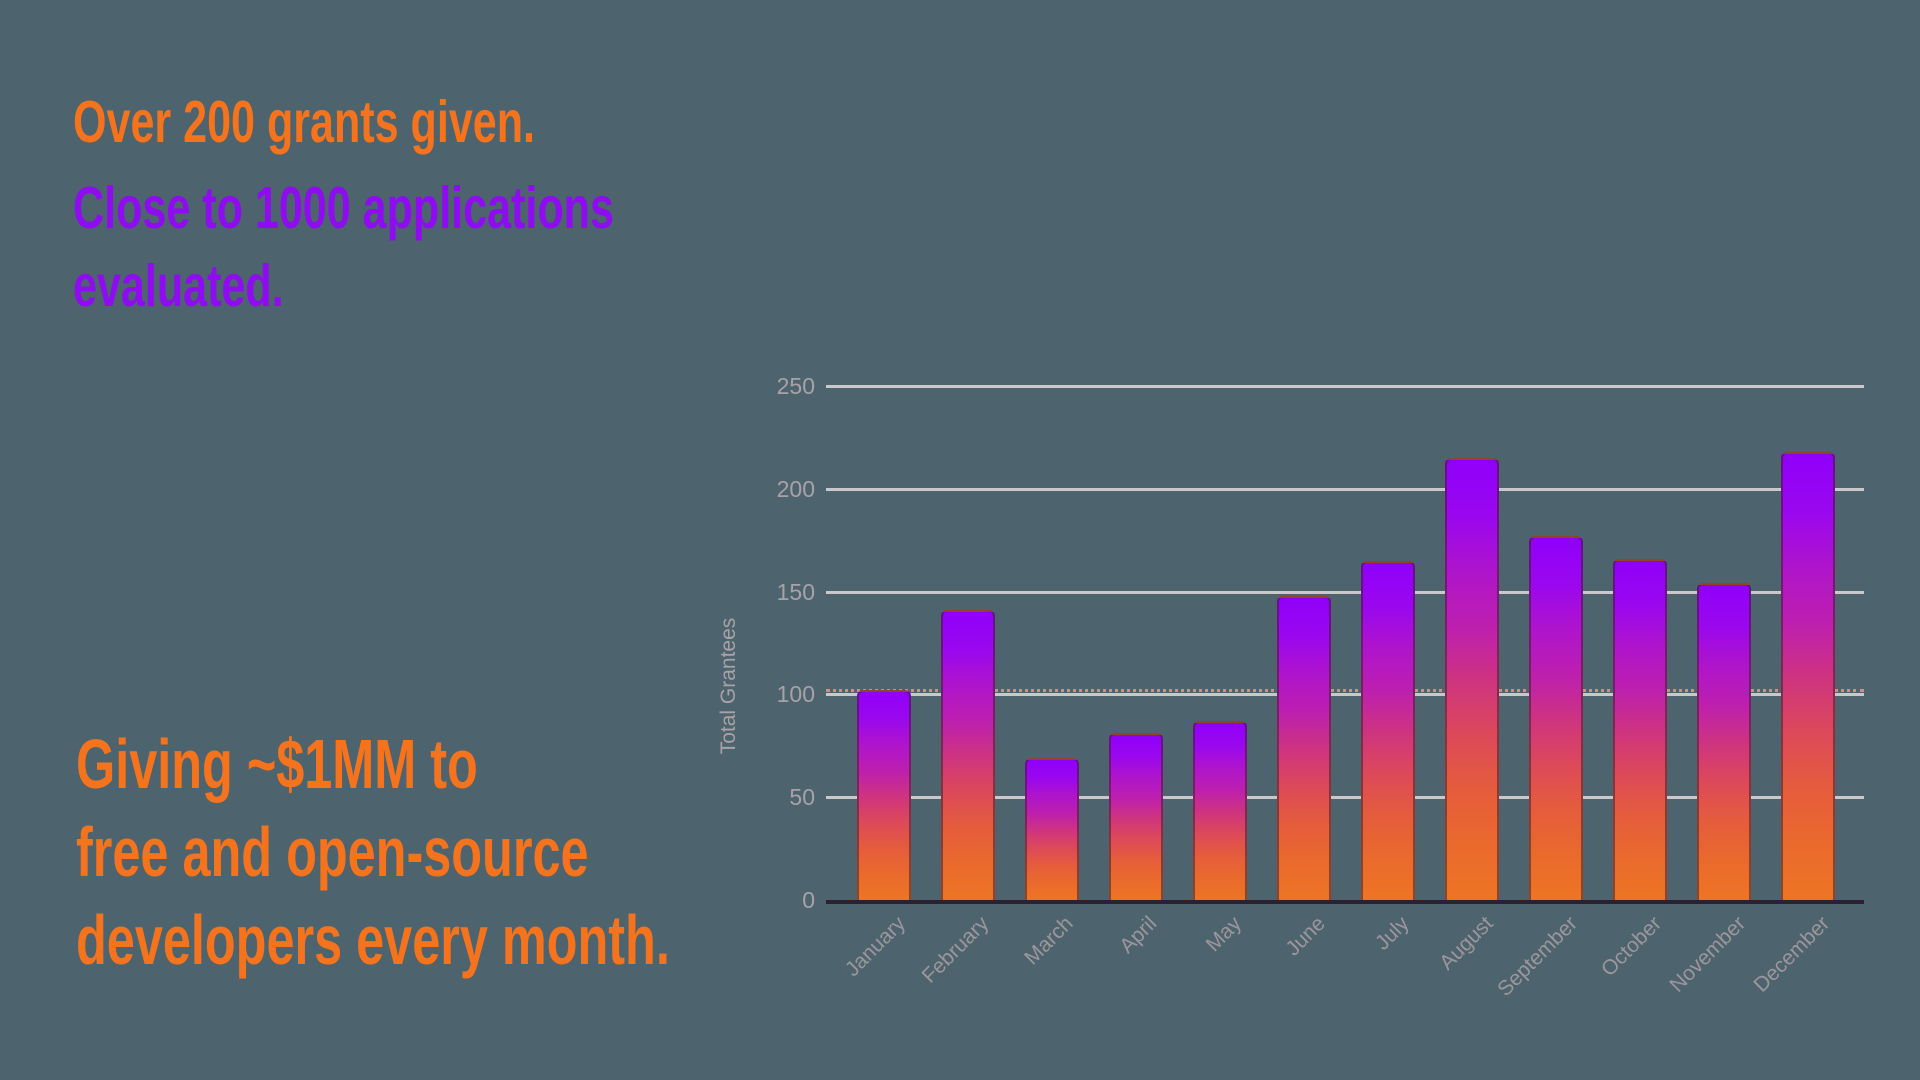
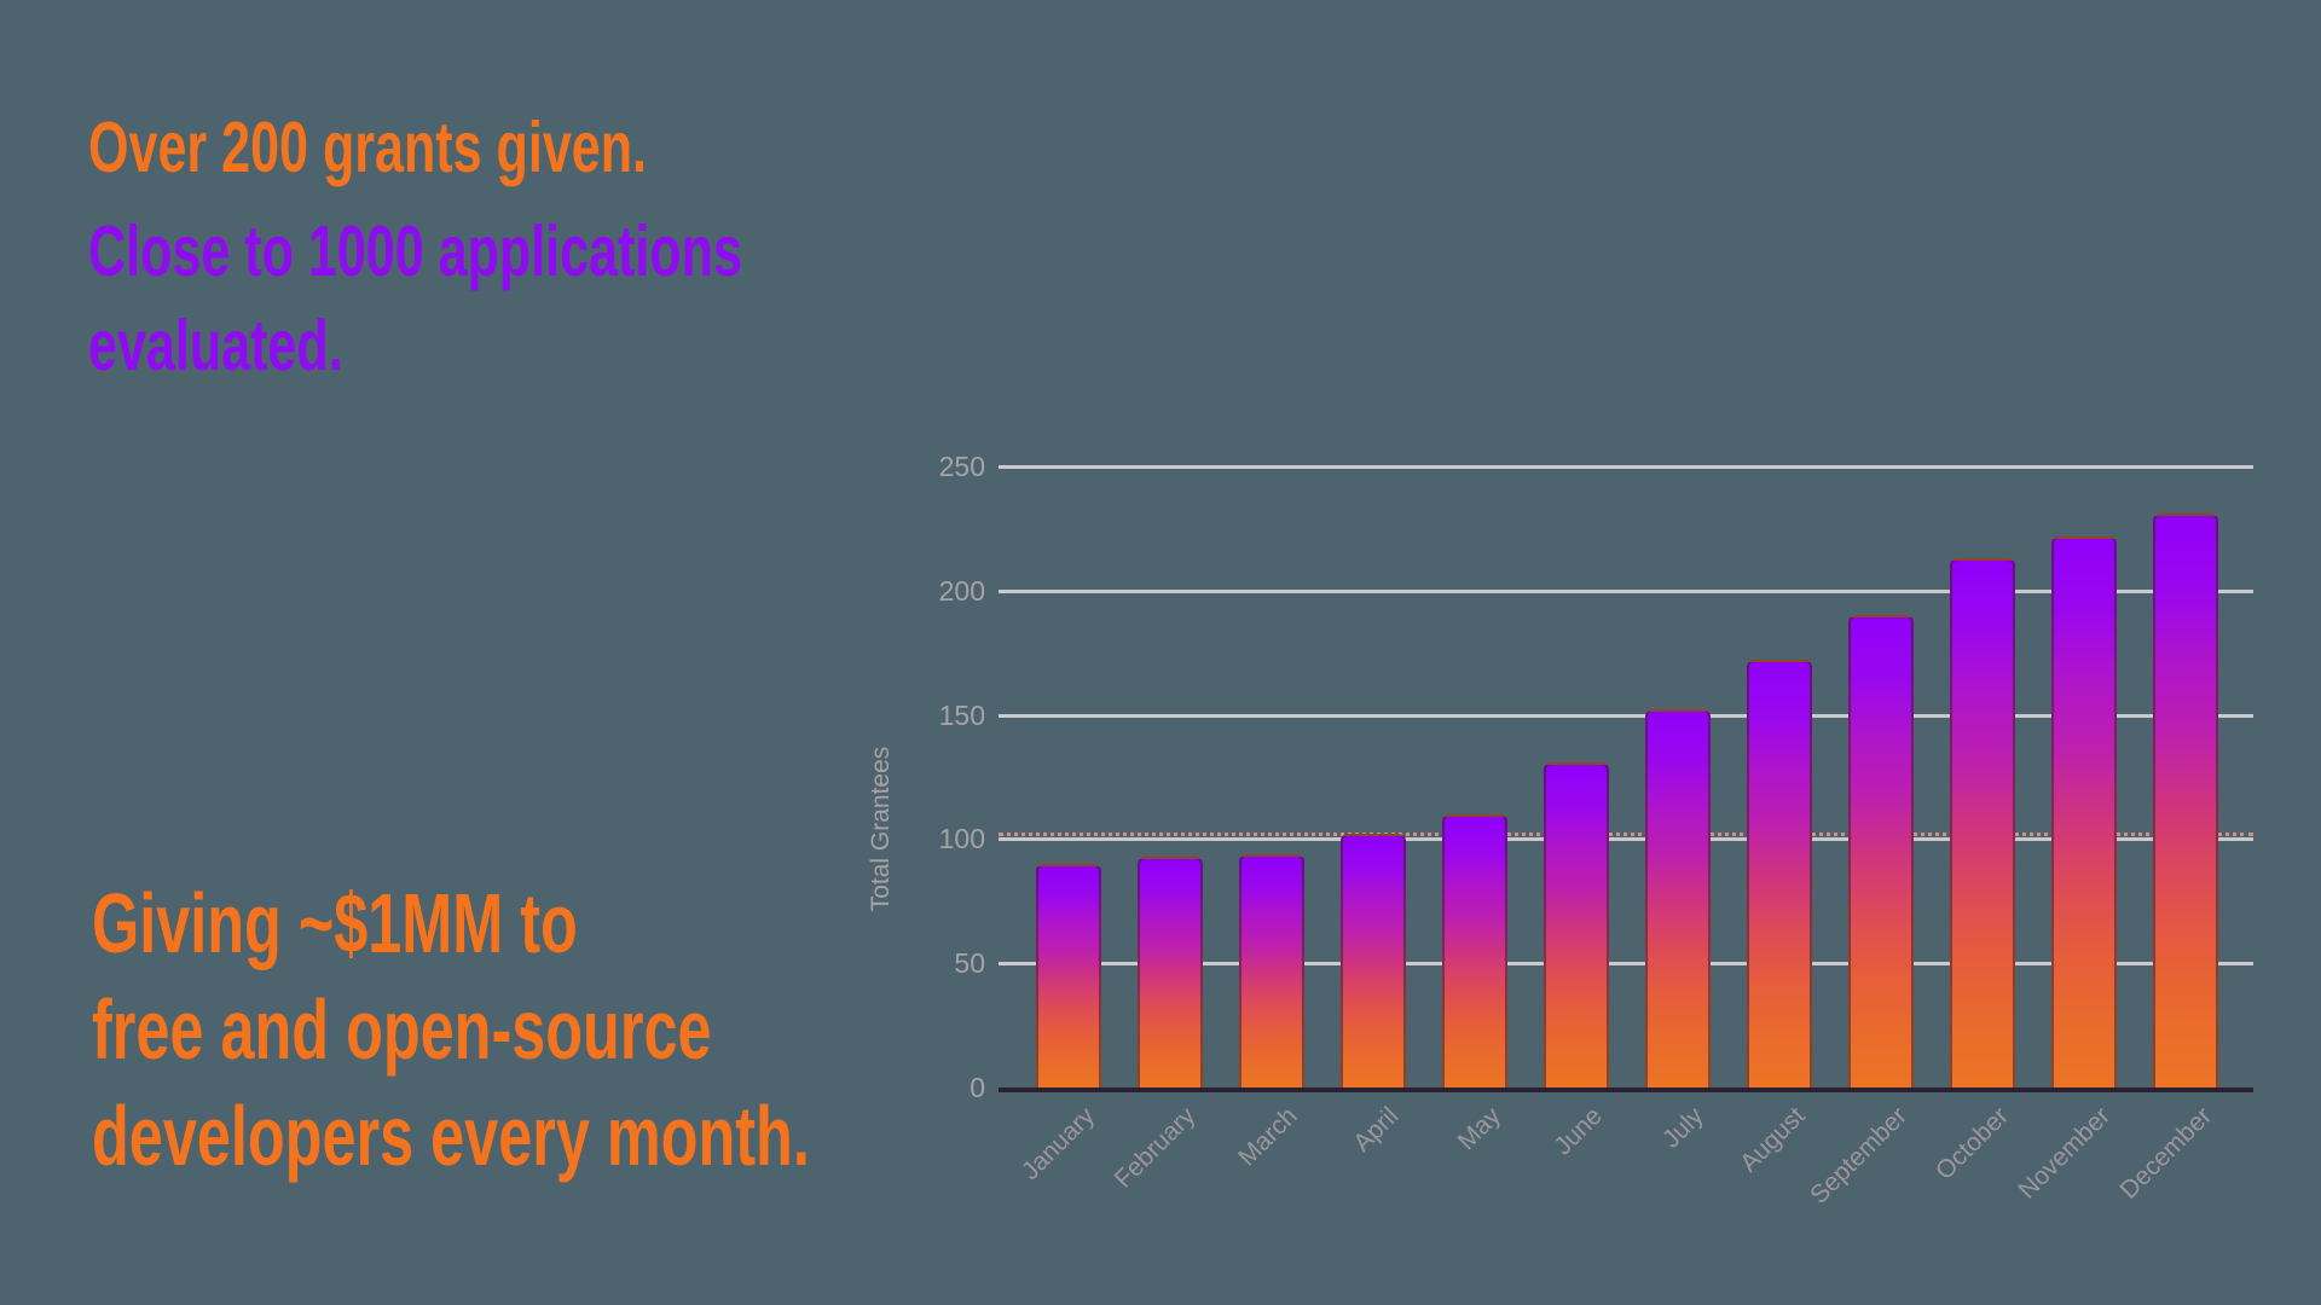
January: 102 -> 90
February: 141 -> 93
March: 69 -> 94
April: 81 -> 102
May: 87 -> 110
June: 148 -> 131
July: 165 -> 152
August: 215 -> 172
September: 177 -> 190
October: 166 -> 213
November: 154 -> 222
December: 218 -> 231
